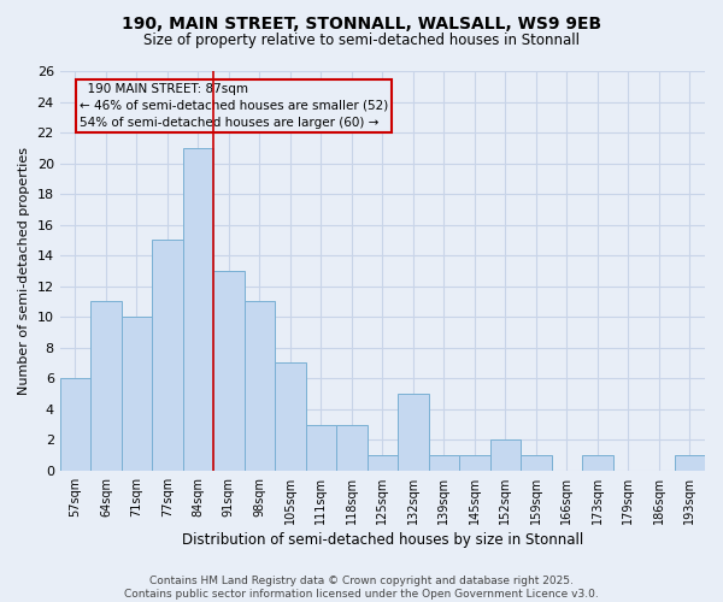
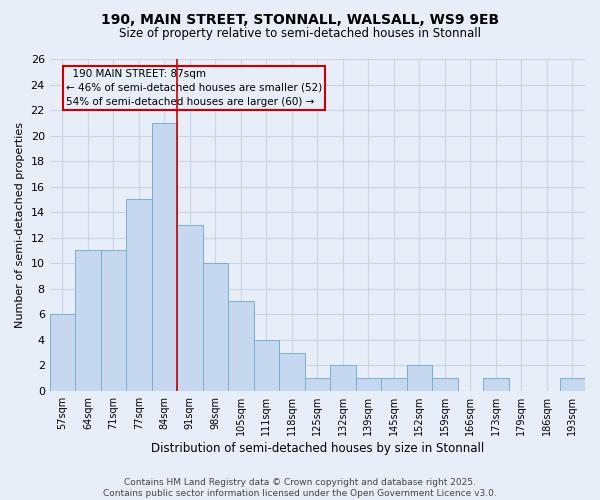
71sqm: 10 -> 11
98sqm: 11 -> 10
111sqm: 3 -> 4
132sqm: 5 -> 2
